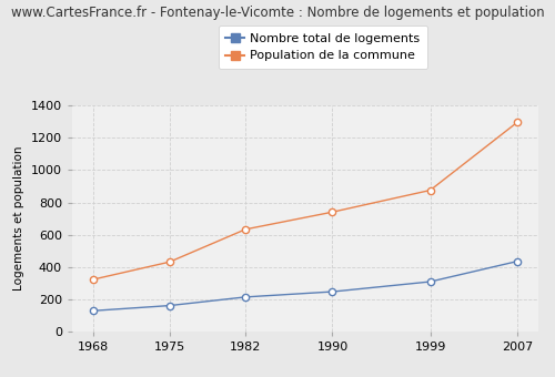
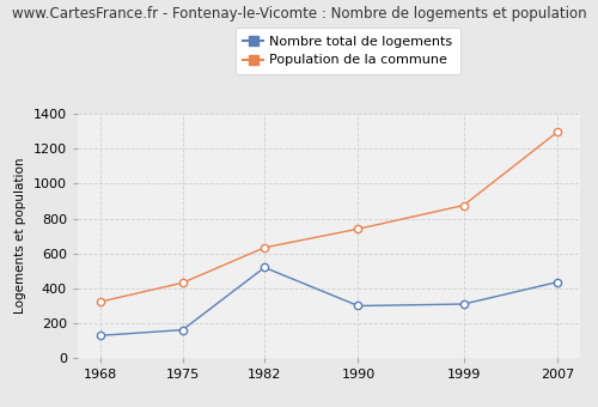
Nombre total de logements/1982: 220 -> 520
Nombre total de logements/1990: 250 -> 300
